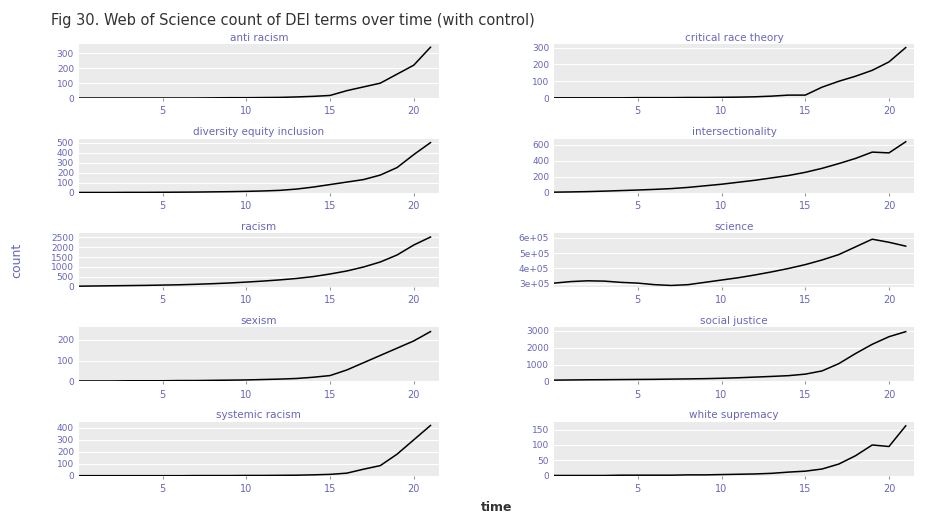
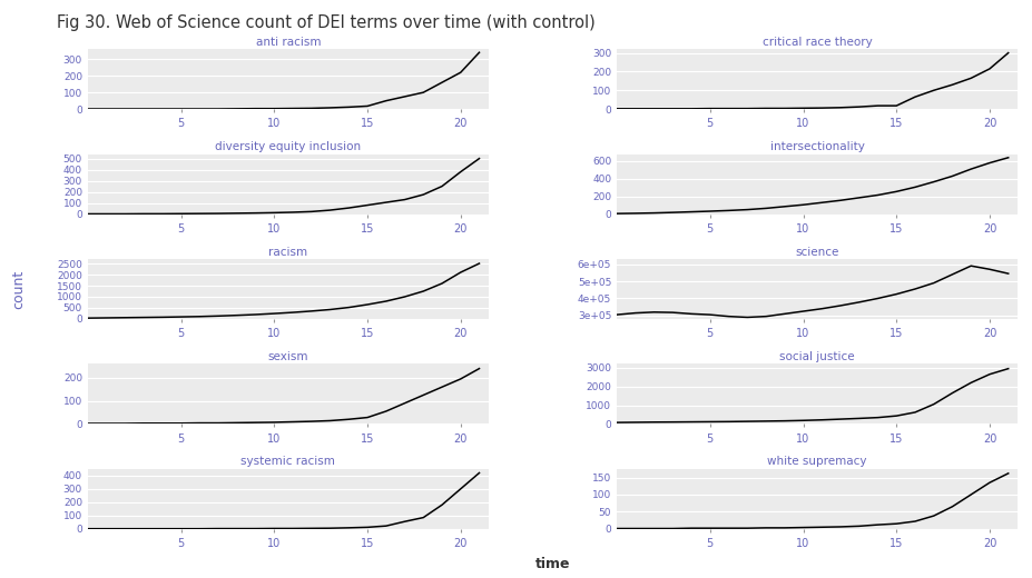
intersectionality/20: 500 -> 580
white supremacy/20: 95 -> 135
